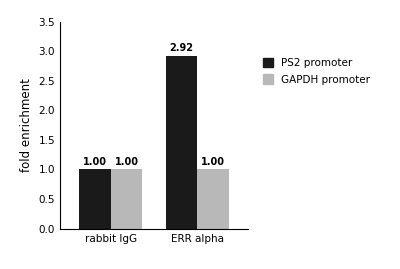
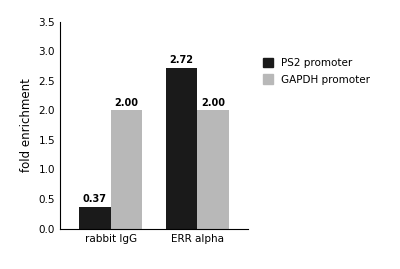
PS2 promoter/rabbit IgG: 1.00 -> 0.37
GAPDH promoter/rabbit IgG: 1.00 -> 2.00
PS2 promoter/ERR alpha: 2.92 -> 2.72
GAPDH promoter/ERR alpha: 1.00 -> 2.00
